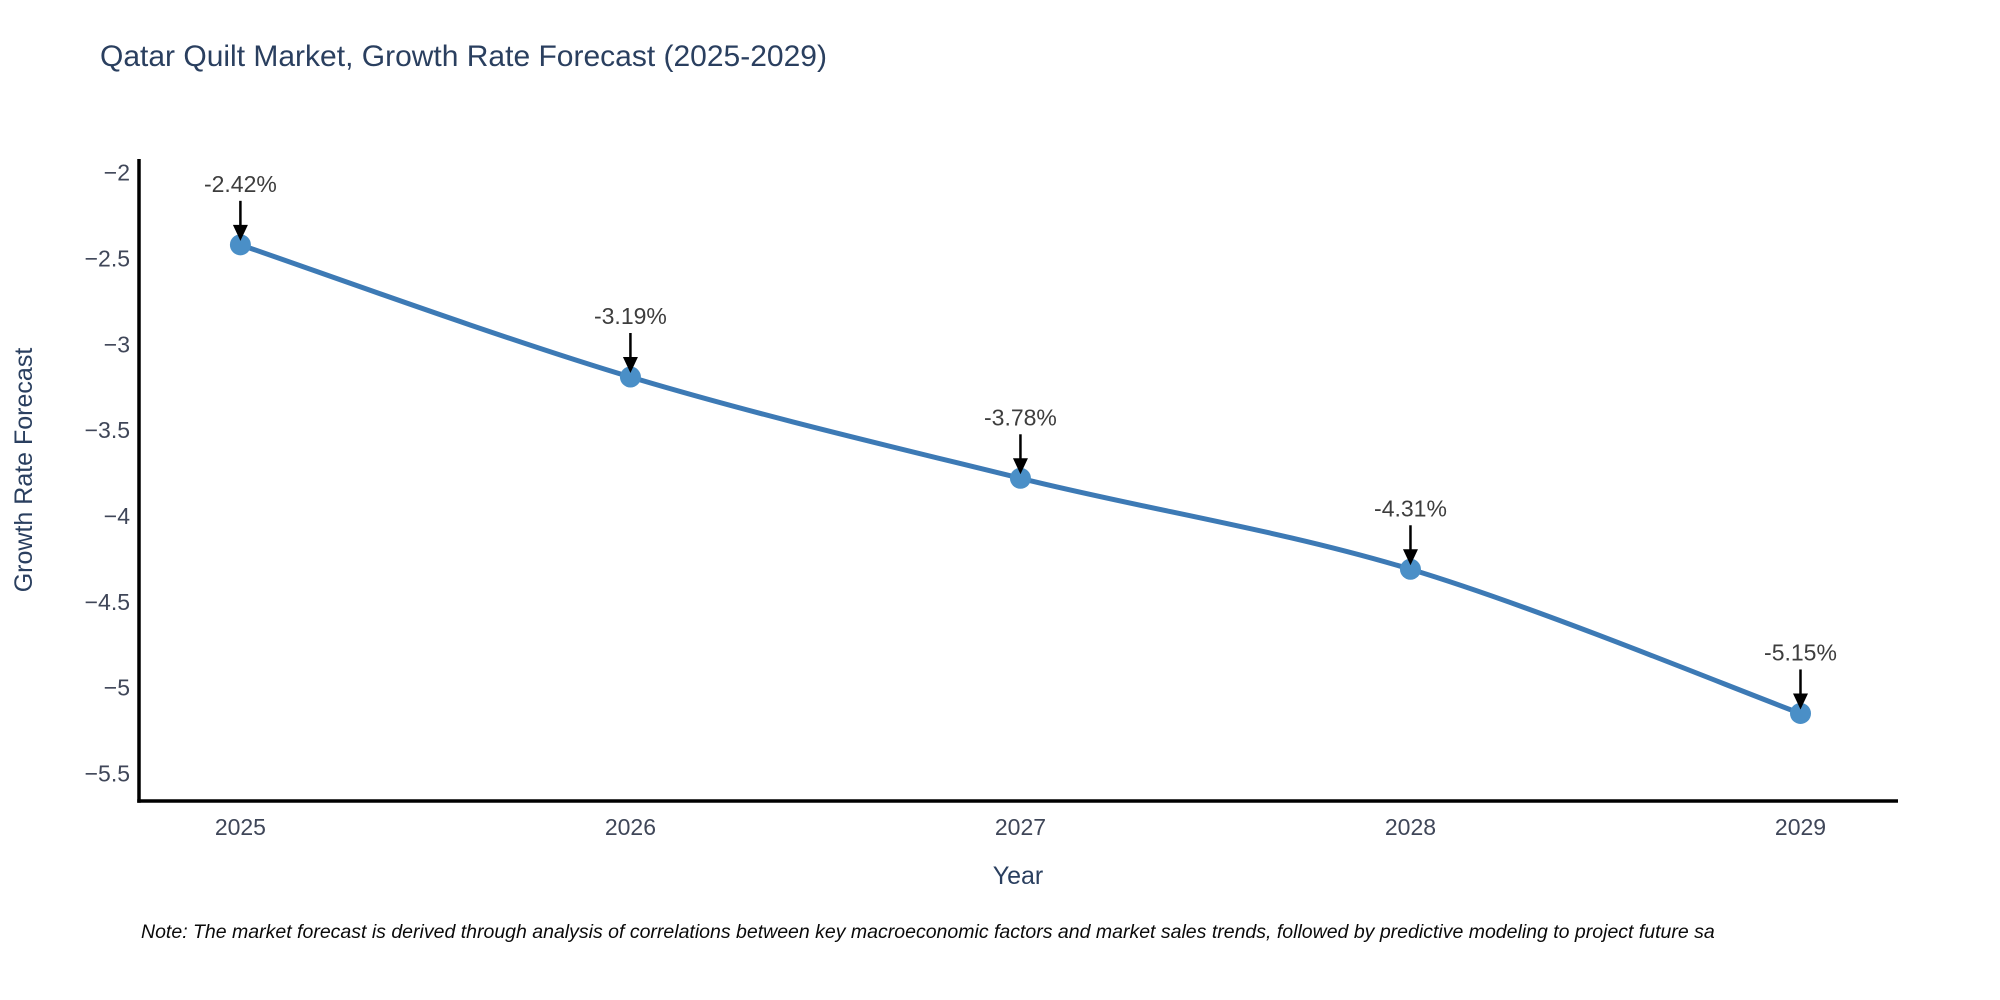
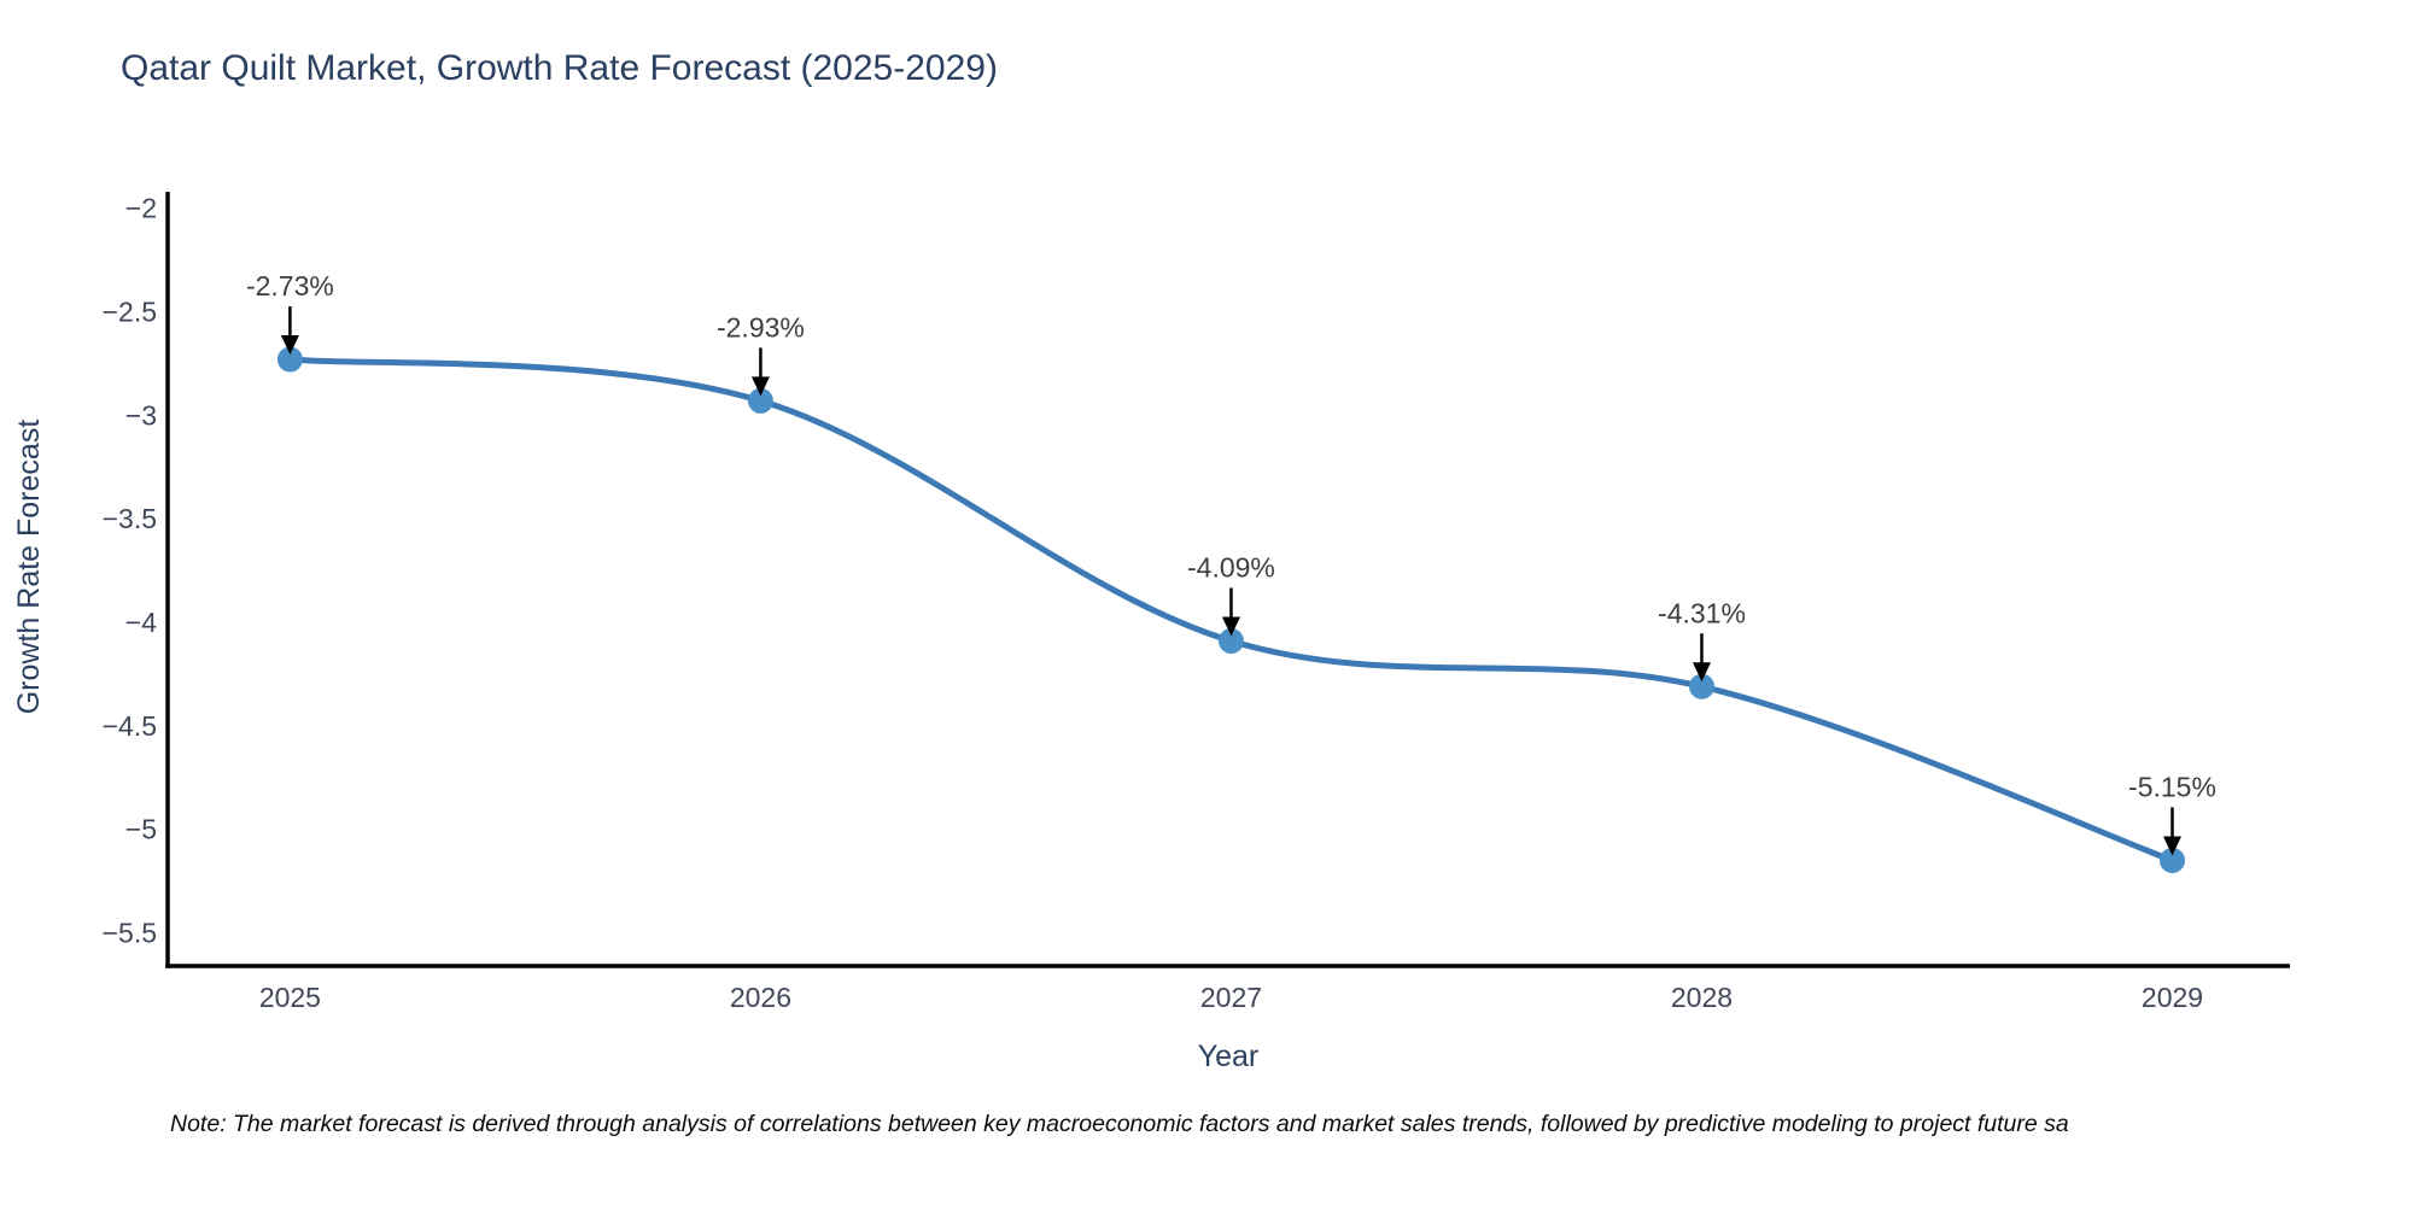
2025: -2.42% -> -2.73%
2026: -3.19% -> -2.93%
2027: -3.78% -> -4.09%
